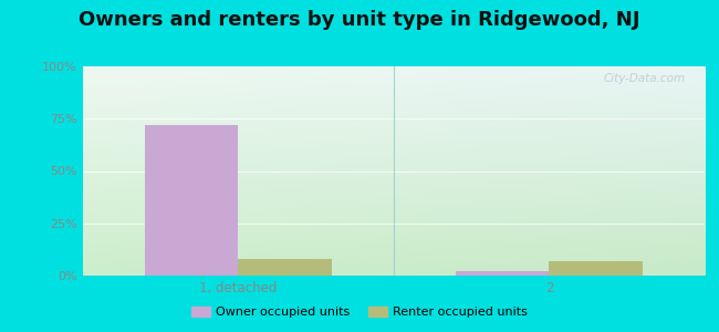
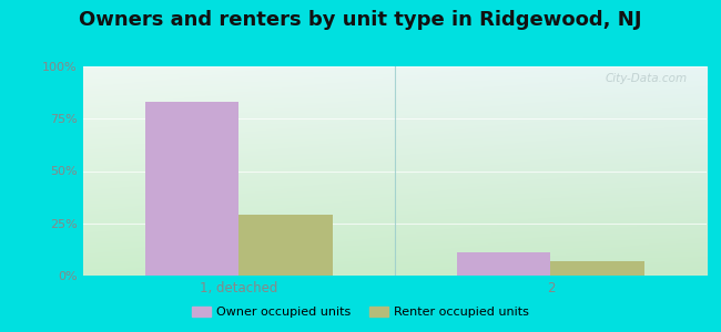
Owner occupied units/1, detached: 72% -> 83%
Renter occupied units/1, detached: 8% -> 29%
Owner occupied units/2: 2% -> 11%
